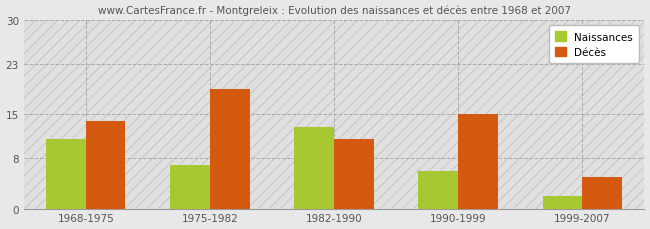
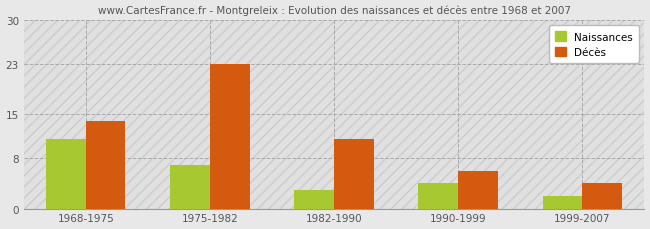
Décès/1975-1982: 19 -> 23
Naissances/1982-1990: 13 -> 3
Naissances/1990-1999: 6 -> 4
Décès/1990-1999: 15 -> 6
Décès/1999-2007: 5 -> 4
